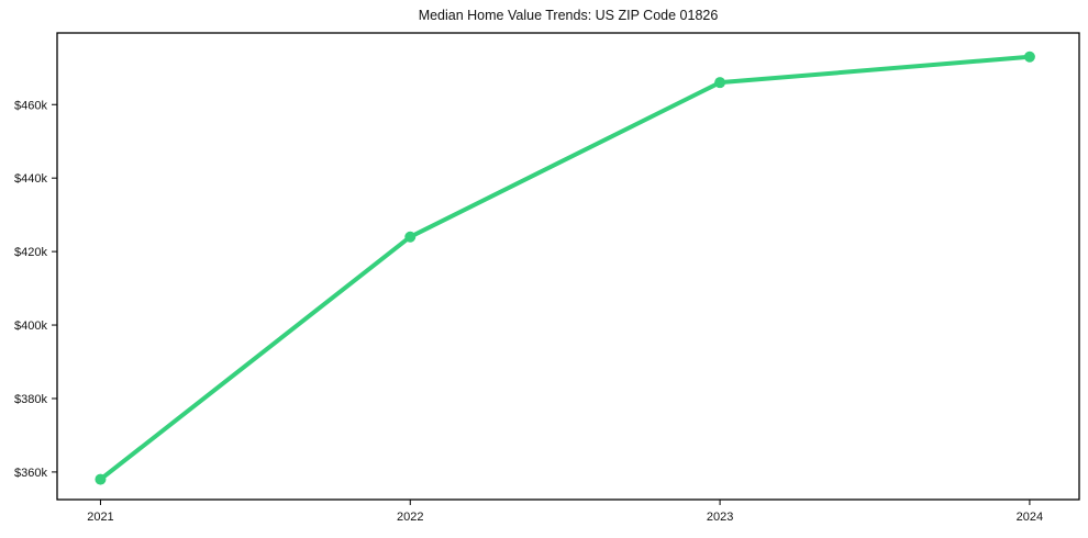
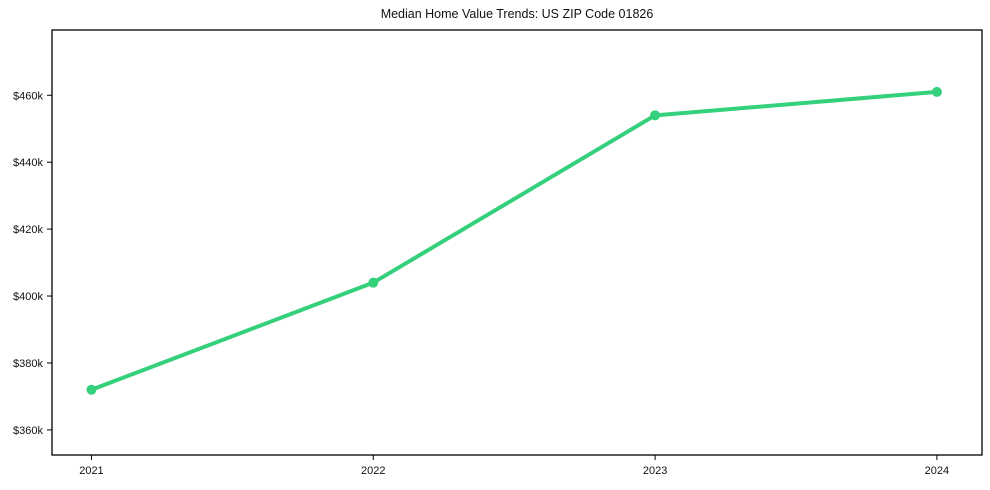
2021: $358k -> $372k
2022: $424k -> $404k
2023: $466k -> $454k
2024: $473k -> $461k
